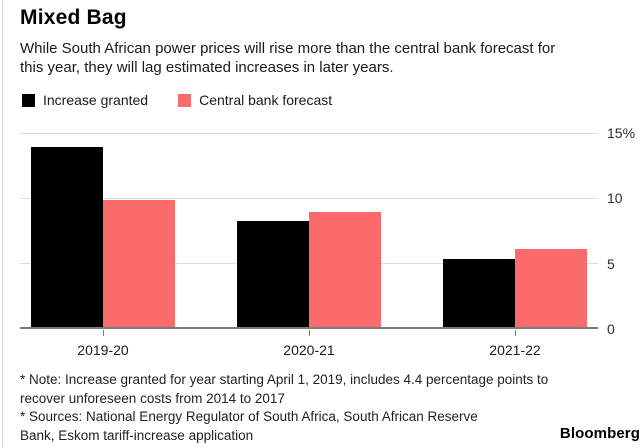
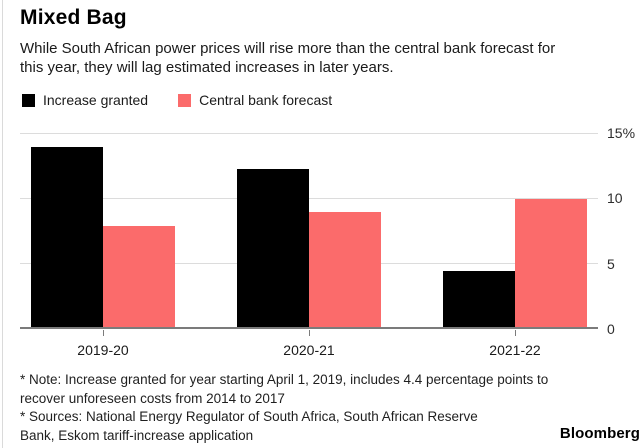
Central bank forecast/2019-20: 9.7% -> 7.7%
Increase granted/2020-21: 8.1% -> 12.1%
Increase granted/2021-22: 5.2% -> 4.3%
Central bank forecast/2021-22: 6.0% -> 9.8%
